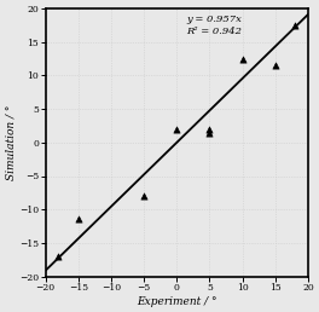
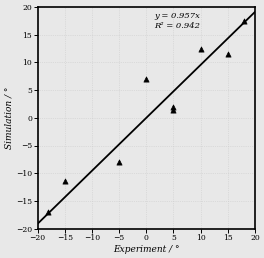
0: 2.0 -> 7.0
